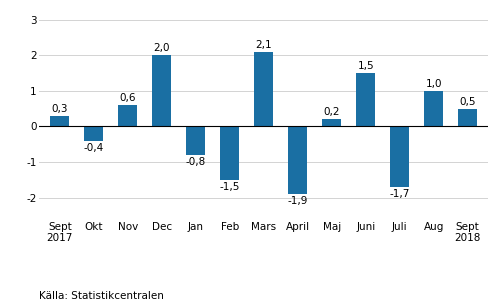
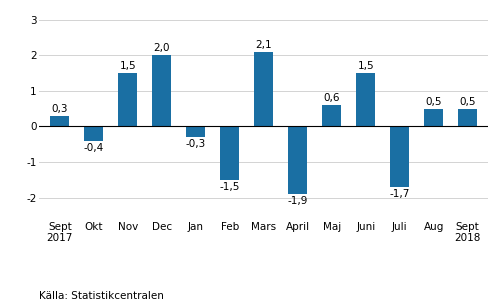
Nov: 0,6 -> 1,5
Jan: -0,8 -> -0,3
Maj: 0,2 -> 0,6
Aug: 1,0 -> 0,5
